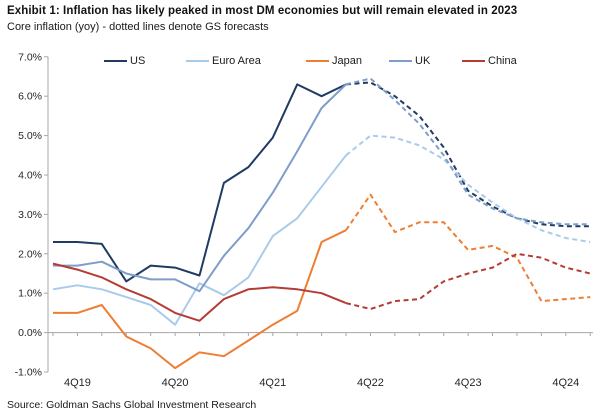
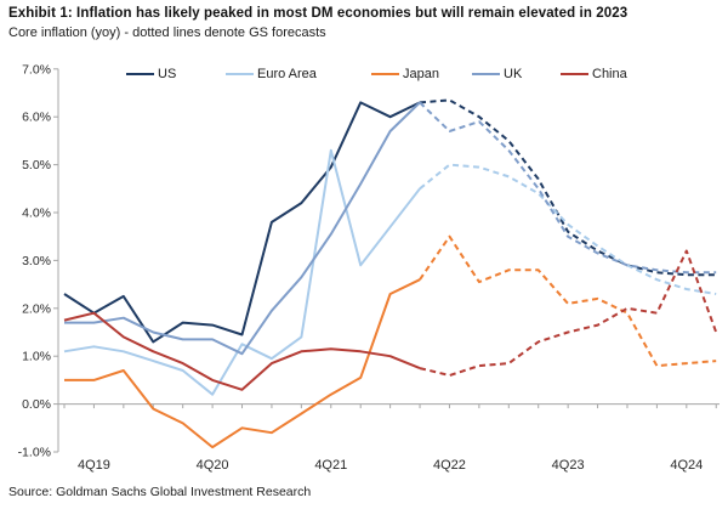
US/4Q19: 2.3% -> 1.9%
China/4Q19: 1.6% -> 1.9%
Euro Area/4Q21: 2.5% -> 5.3%
UK/4Q22: 6.5% -> 5.7%
China/4Q24: 1.6% -> 3.2%
